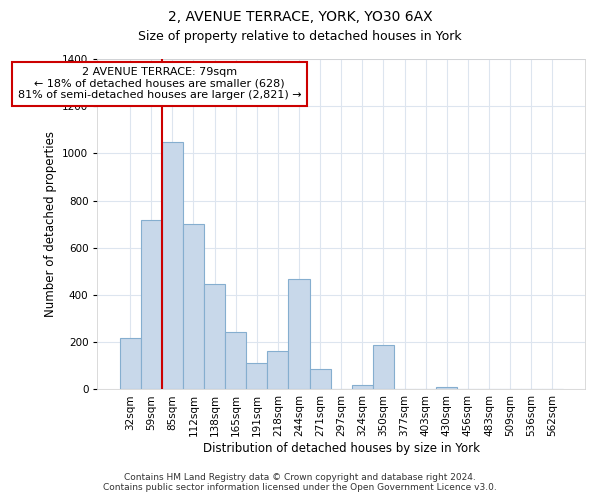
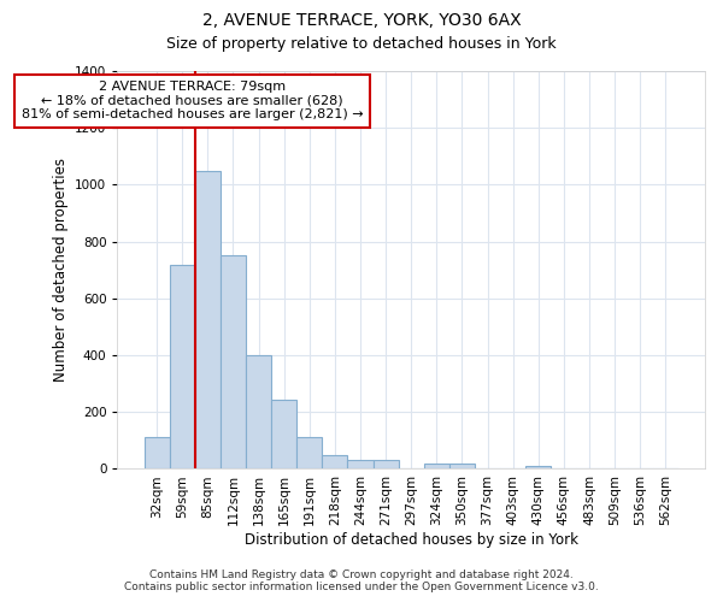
32sqm: 220 -> 110
112sqm: 700 -> 750
138sqm: 445 -> 400
218sqm: 165 -> 50
244sqm: 470 -> 30
271sqm: 85 -> 30
350sqm: 190 -> 20
